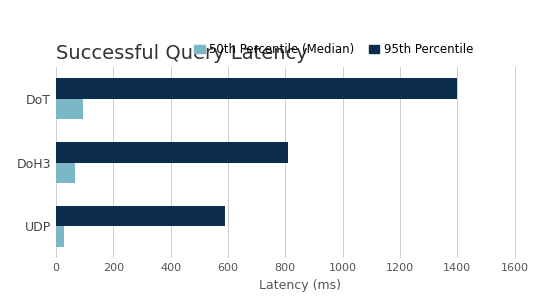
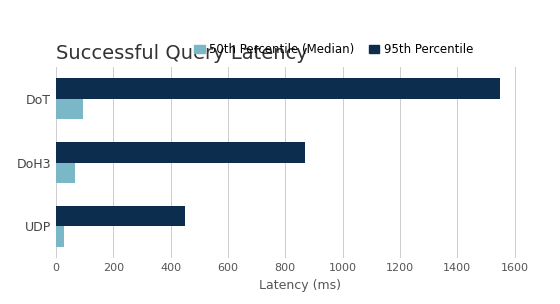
95th Percentile/DoT: 1400 -> 1550
95th Percentile/DoH3: 810 -> 870
95th Percentile/UDP: 590 -> 450
